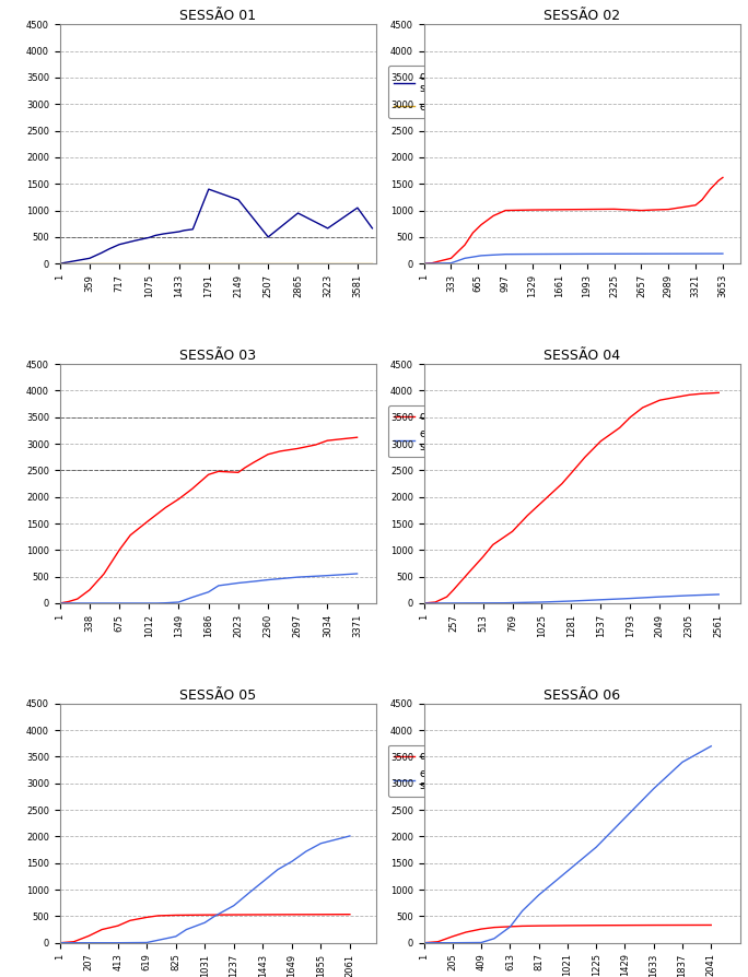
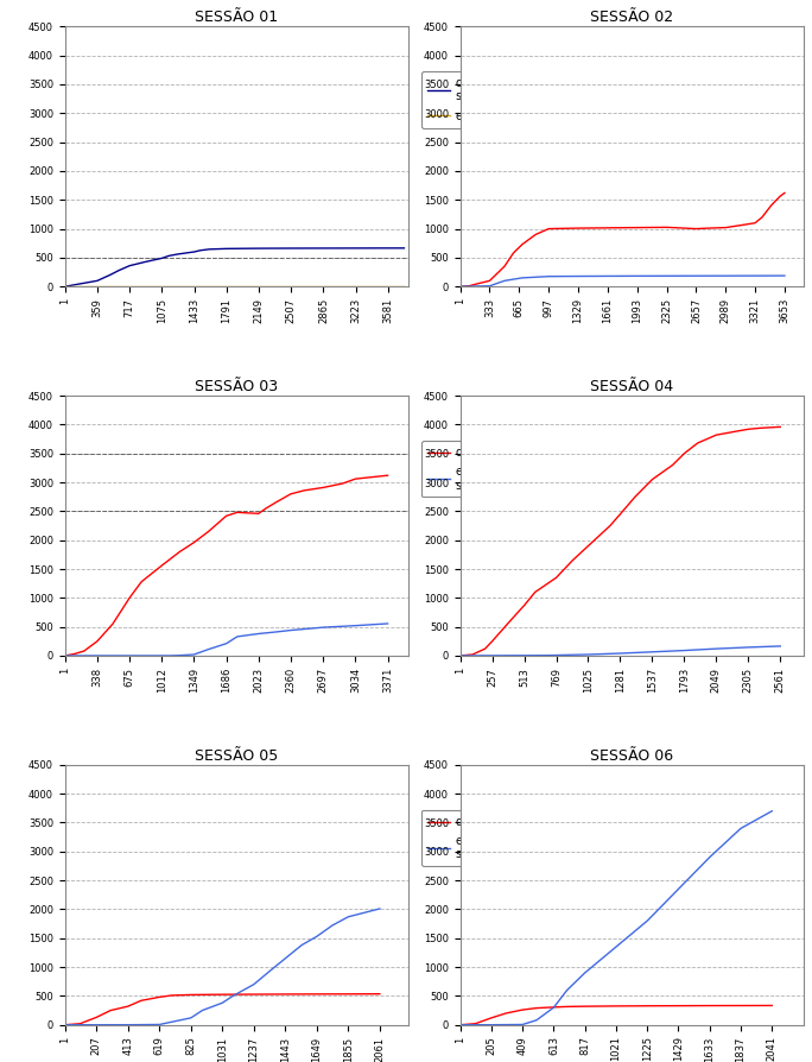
SESSÃO 01/1791: 1400 -> 660
SESSÃO 01/2149: 1200 -> 660
SESSÃO 01/2507: 500 -> 660
SESSÃO 01/2865: 950 -> 660
SESSÃO 01/3581: 1050 -> 660
